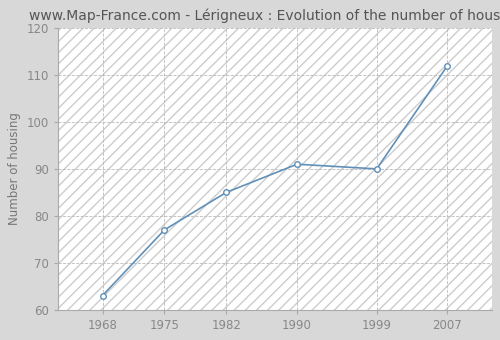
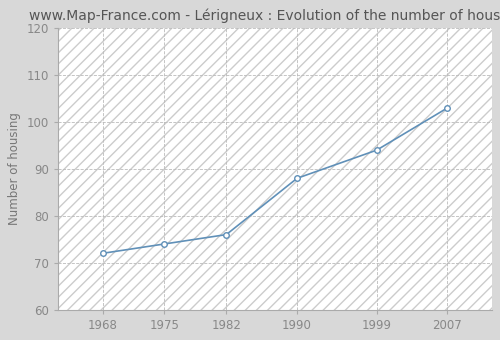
1968: 63 -> 72
1975: 77 -> 74
1982: 85 -> 76
1990: 91 -> 88
1999: 90 -> 94
2007: 112 -> 103
